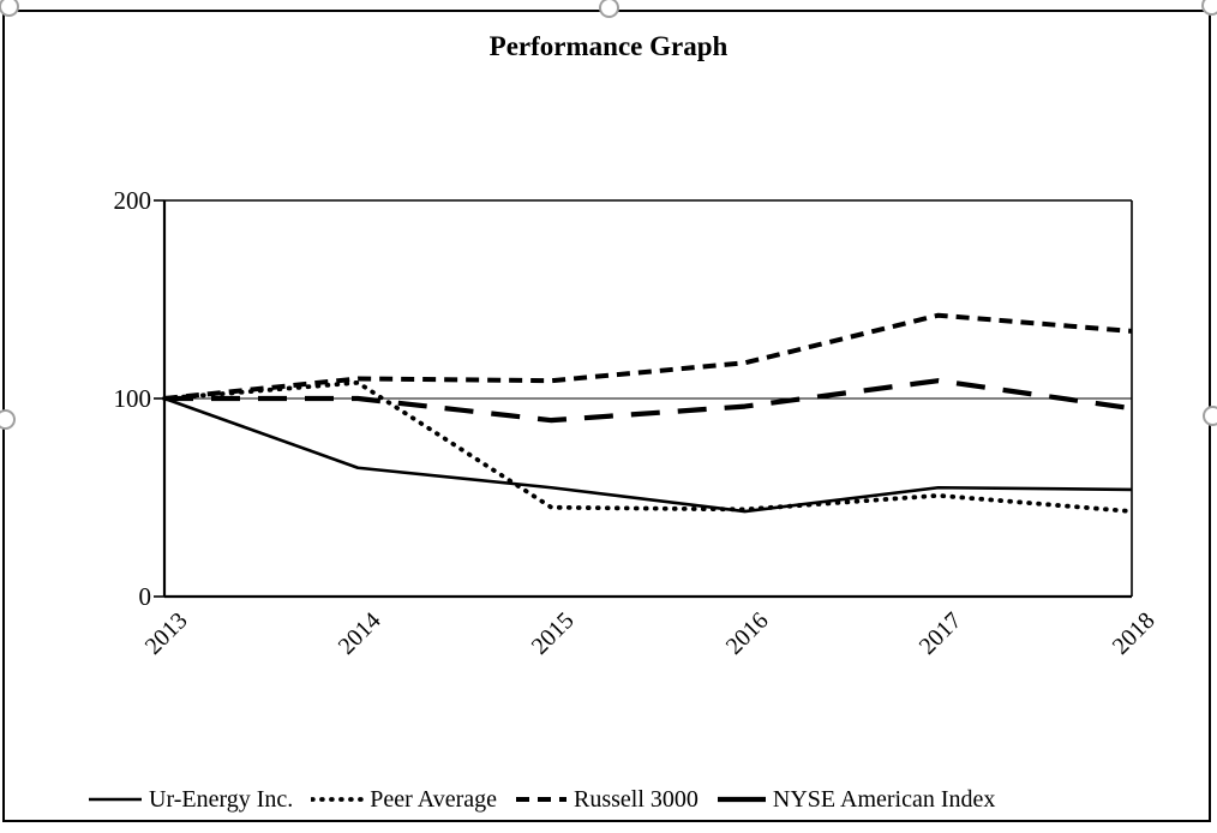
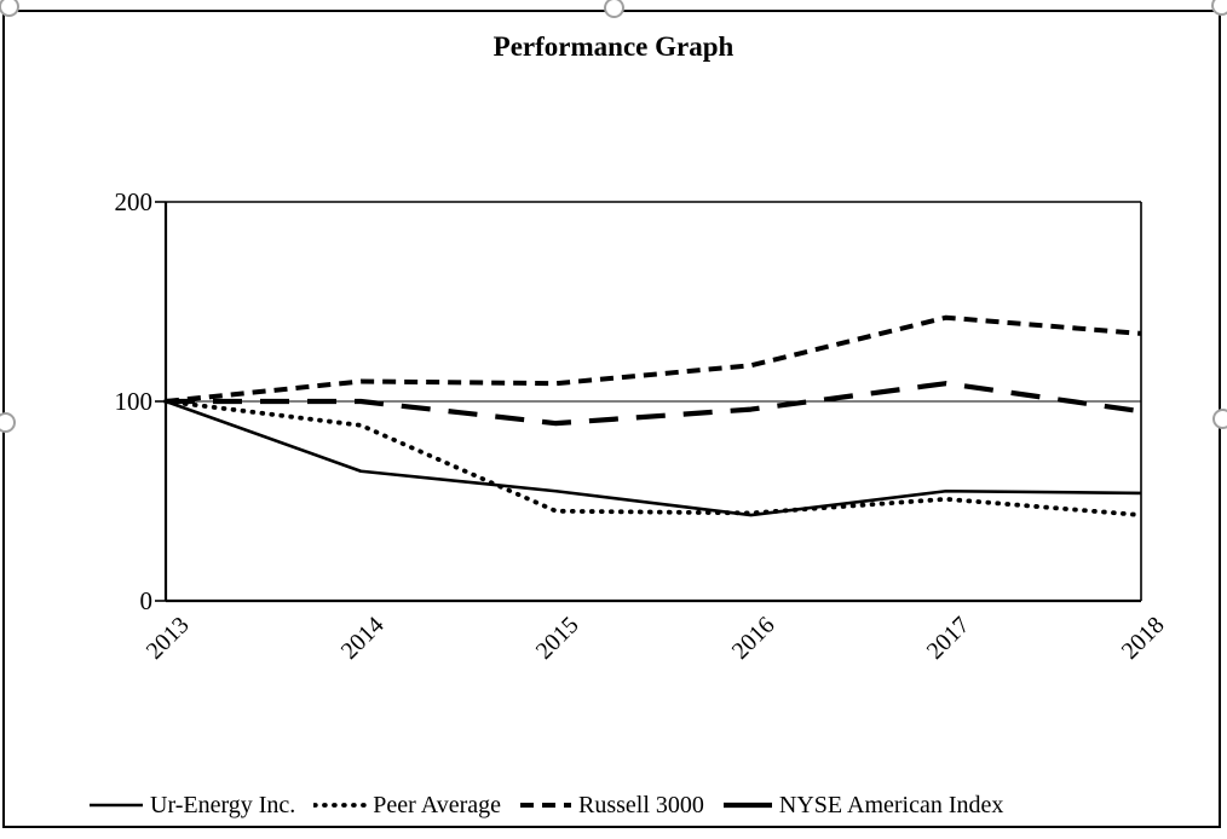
Peer Average/2014: 108 -> 88
